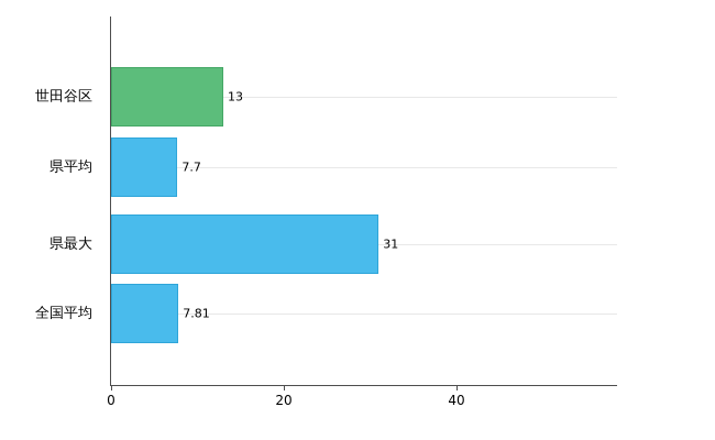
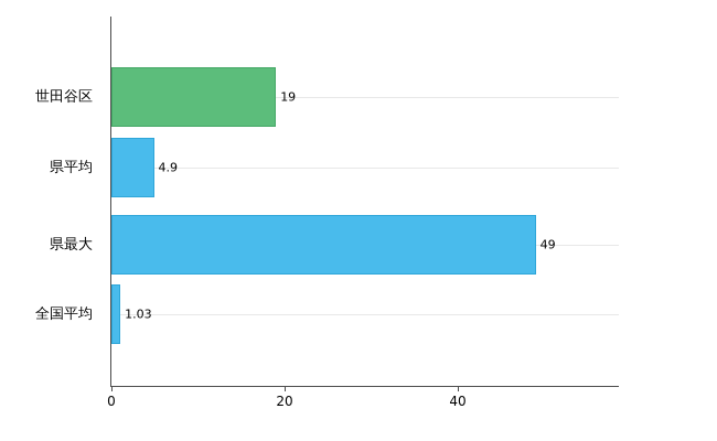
世田谷区: 13 -> 19
県平均: 7.7 -> 4.9
県最大: 31 -> 49
全国平均: 7.81 -> 1.03
